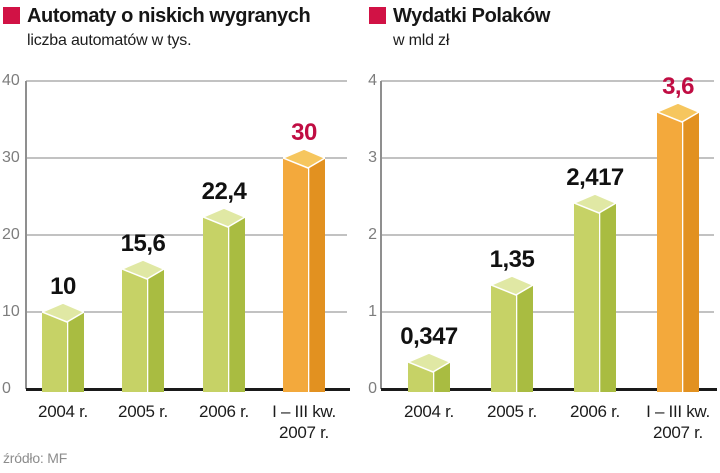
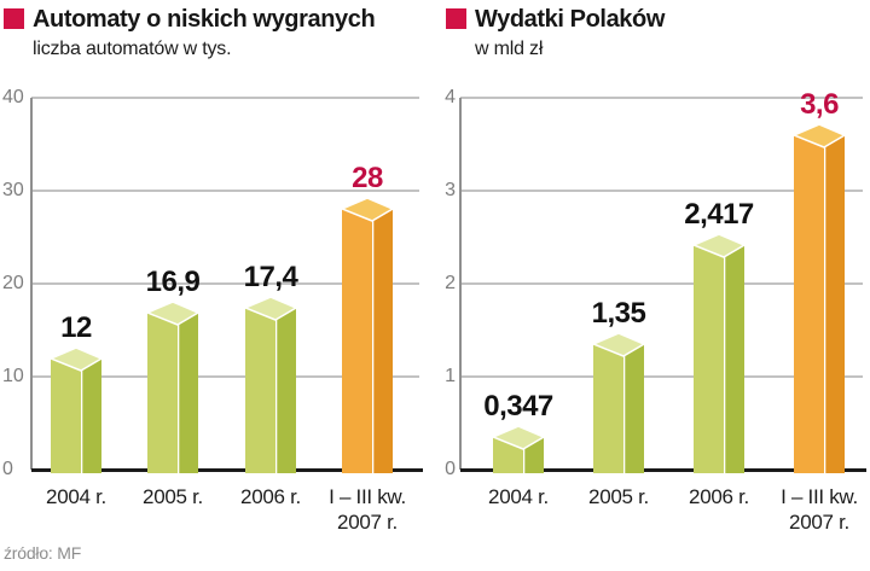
Automaty o niskich wygranych/2004 r.: 10 -> 12
Automaty o niskich wygranych/2005 r.: 15,6 -> 16,9
Automaty o niskich wygranych/2006 r.: 22,4 -> 17,4
Automaty o niskich wygranych/I – III kw. 2007 r.: 30 -> 28
